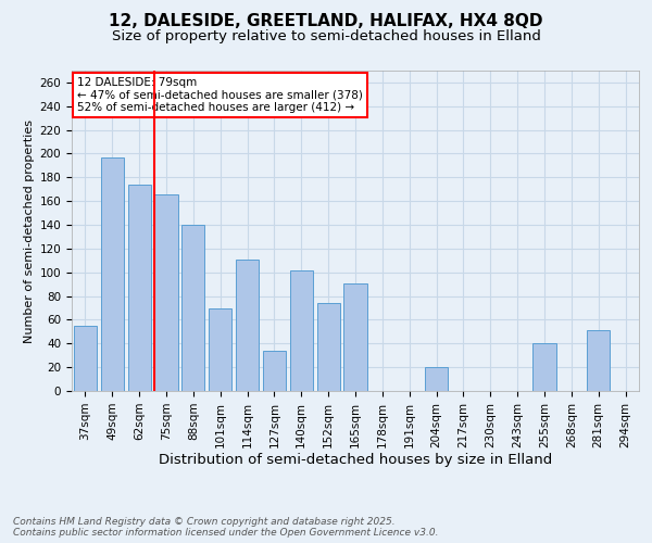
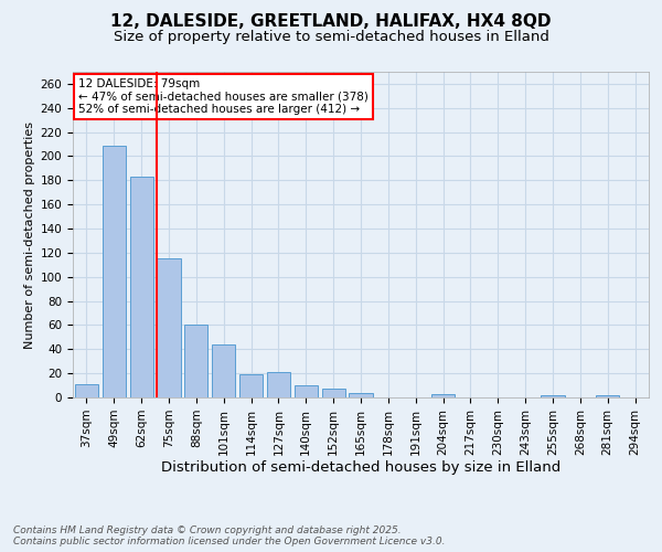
37sqm: 55 -> 11
49sqm: 197 -> 209
62sqm: 174 -> 183
75sqm: 166 -> 115
88sqm: 140 -> 60
101sqm: 70 -> 44
114sqm: 111 -> 19
127sqm: 34 -> 21
140sqm: 102 -> 10
152sqm: 74 -> 7
165sqm: 91 -> 4
204sqm: 20 -> 3
255sqm: 40 -> 2
281sqm: 51 -> 2
